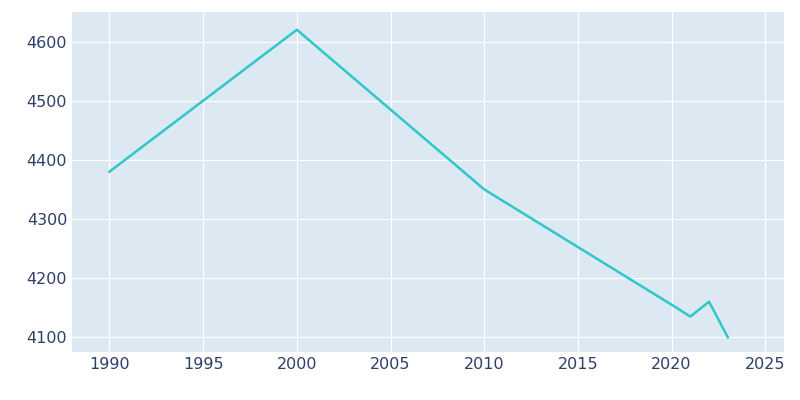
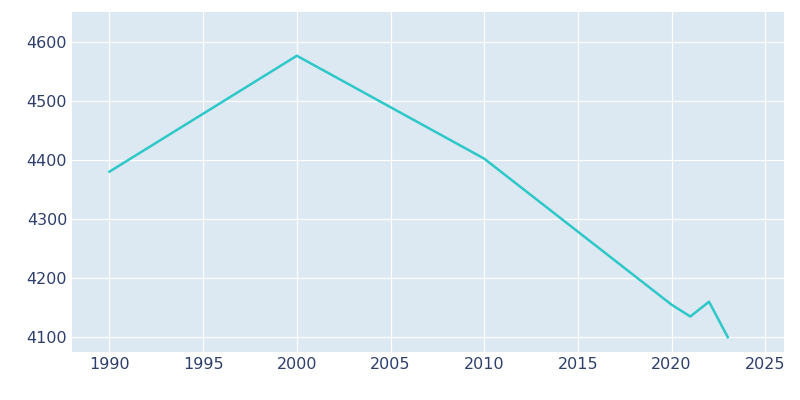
2000: 4620 -> 4576
2010: 4350 -> 4402
